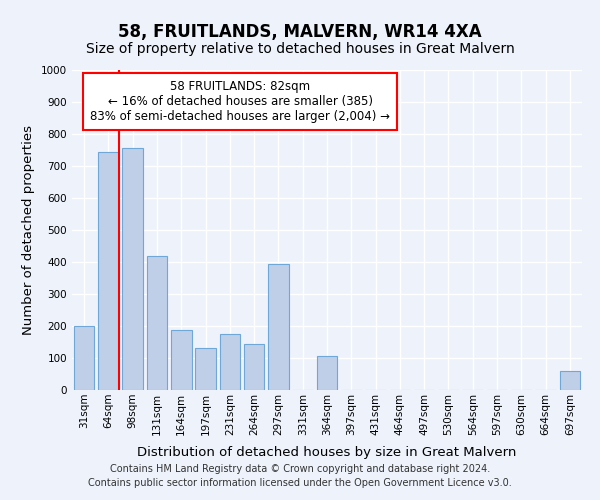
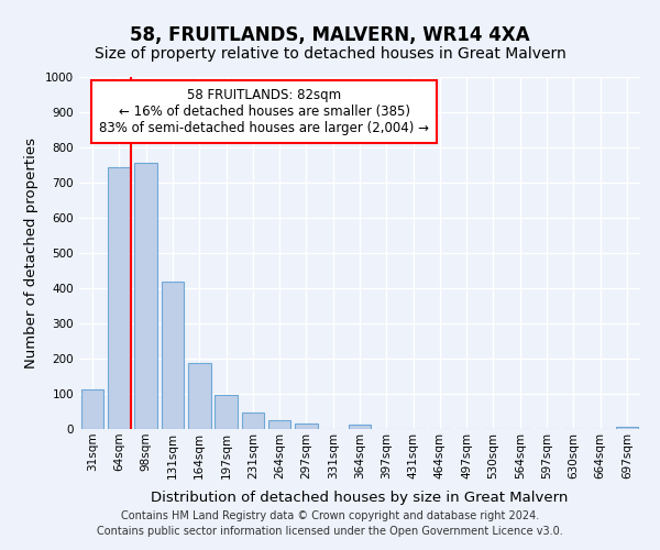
31sqm: 200 -> 113
197sqm: 130 -> 97
231sqm: 175 -> 46
264sqm: 145 -> 26
297sqm: 395 -> 15
364sqm: 105 -> 14
697sqm: 60 -> 5
